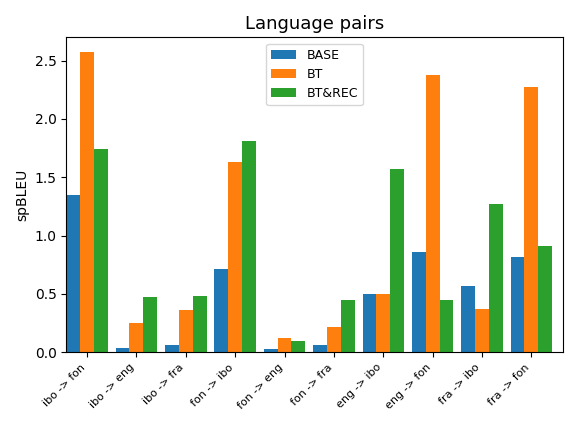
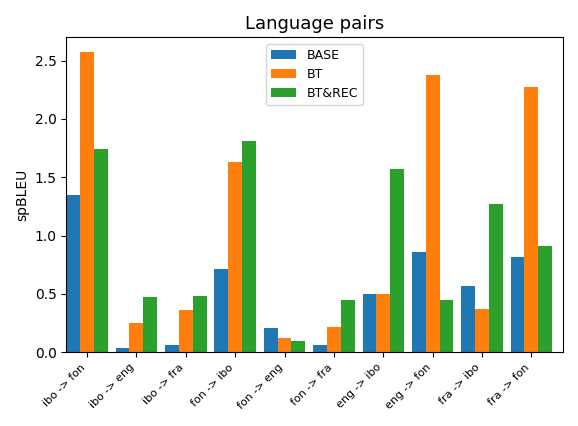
BASE/fon -> eng: 0.03 -> 0.21
